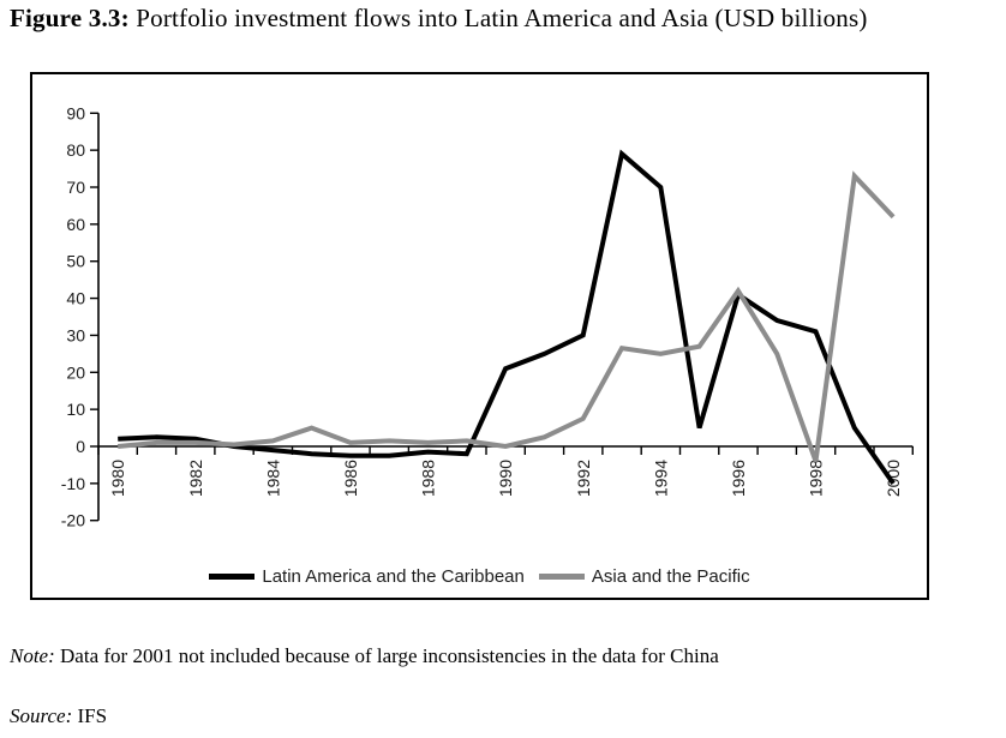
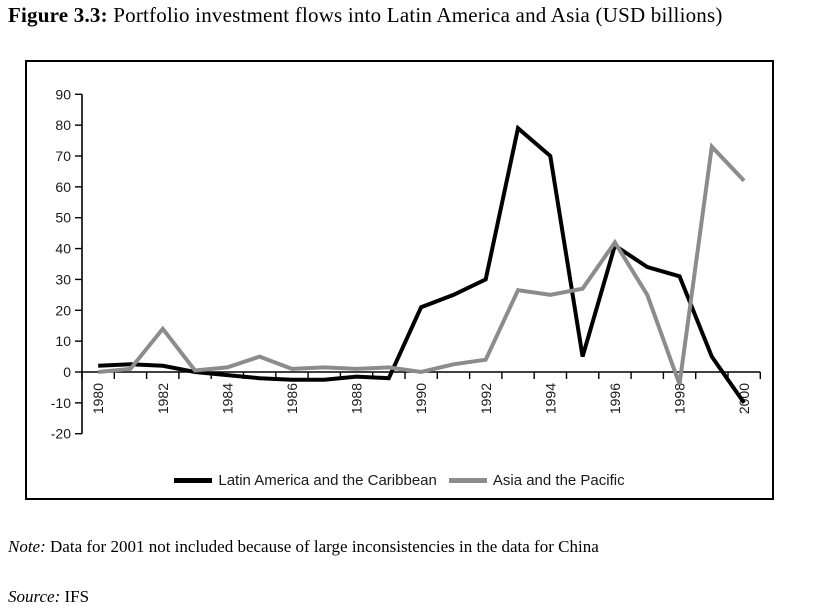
Asia and the Pacific/1982: 1 -> 14
Asia and the Pacific/1992: 8 -> 4
